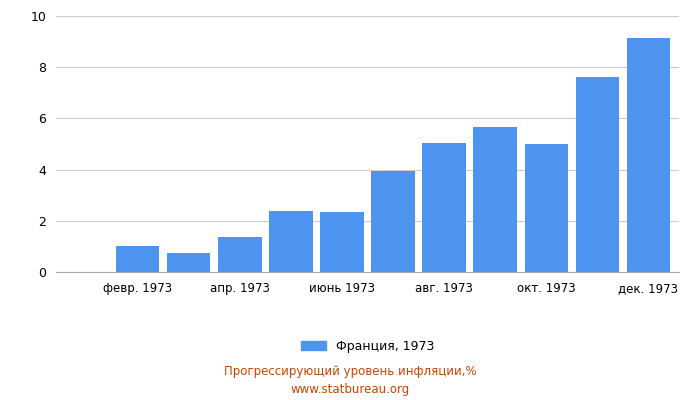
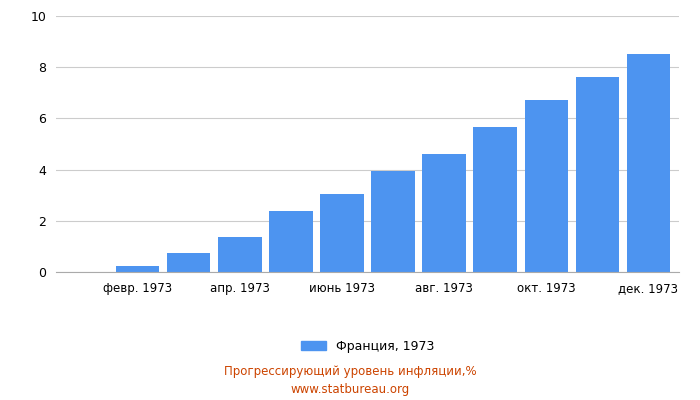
февр. 1973: 1.00 -> 0.25
июнь 1973: 2.35 -> 3.05
авг. 1973: 5.05 -> 4.60
окт. 1973: 5.00 -> 6.70
дек. 1973: 9.15 -> 8.50
